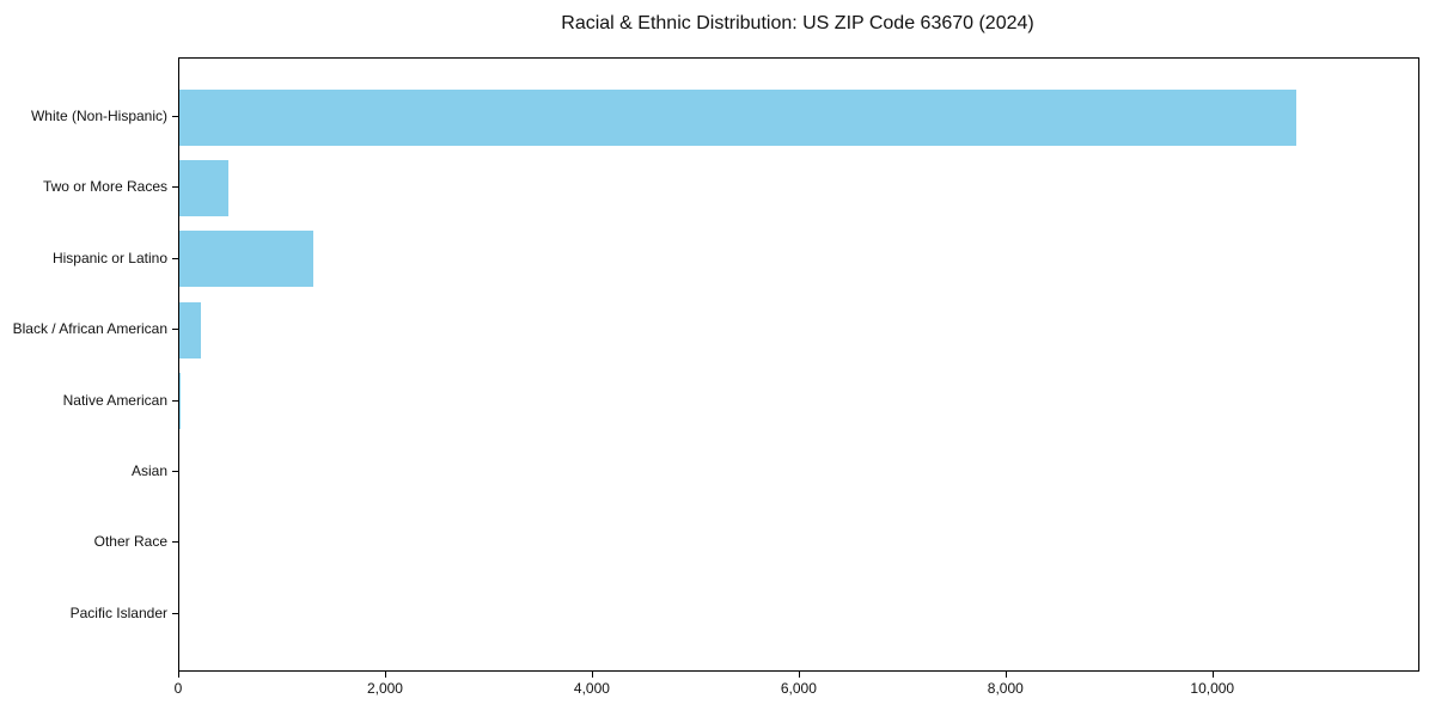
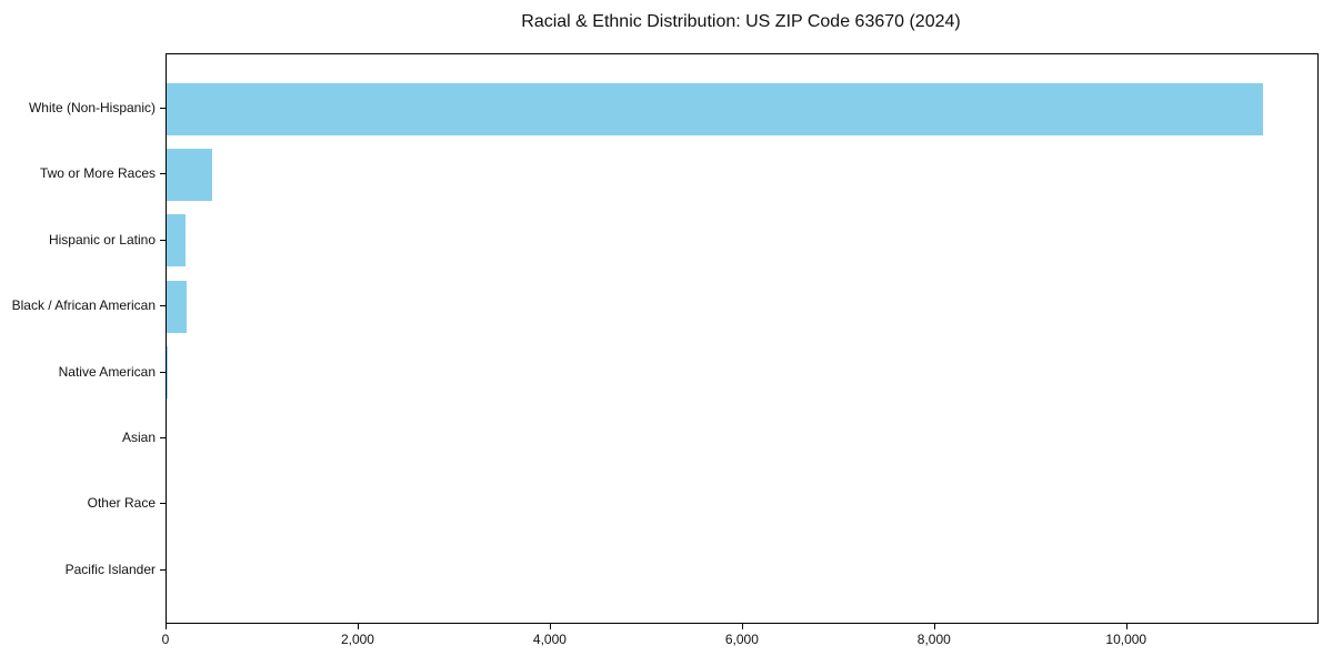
White (Non-Hispanic): 10800 -> 11400
Hispanic or Latino: 1300 -> 200
